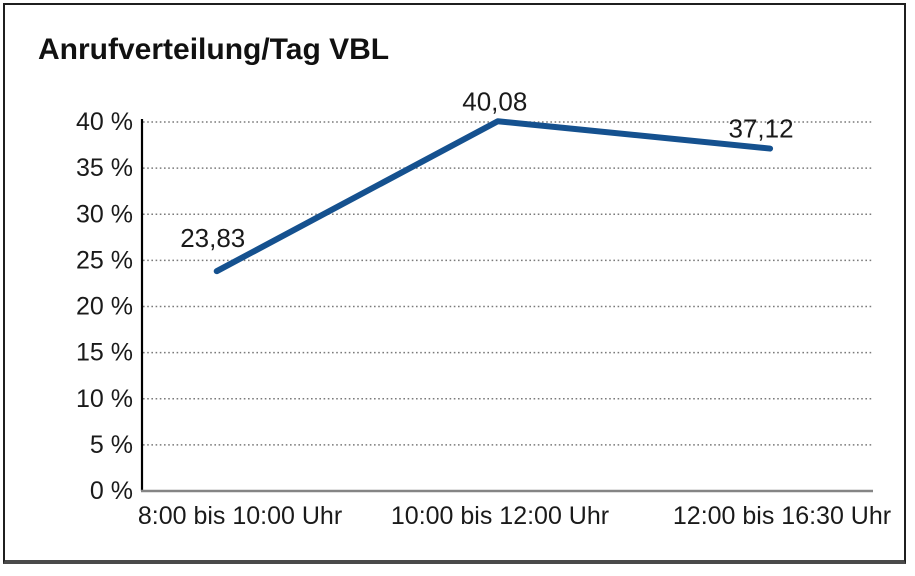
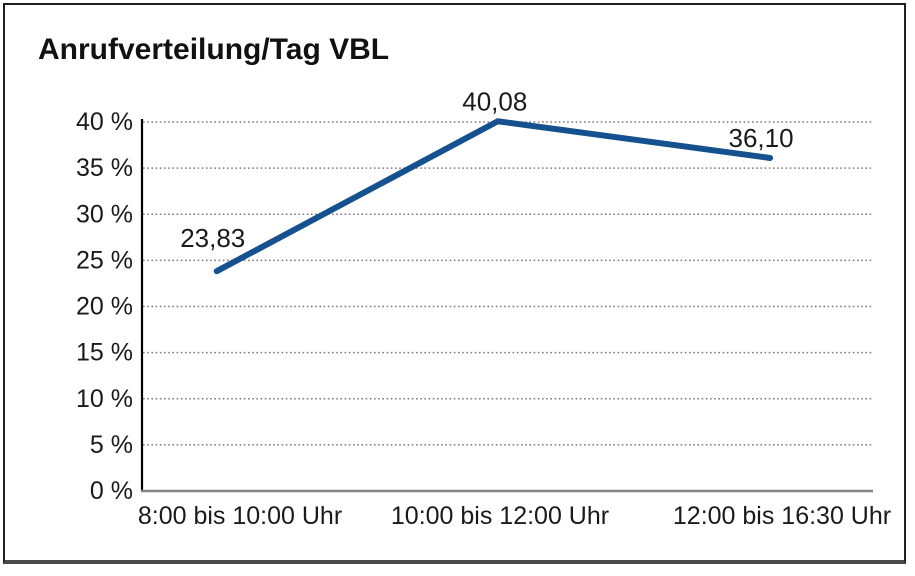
12:00 bis 16:30 Uhr: 37,12 -> 36,10
